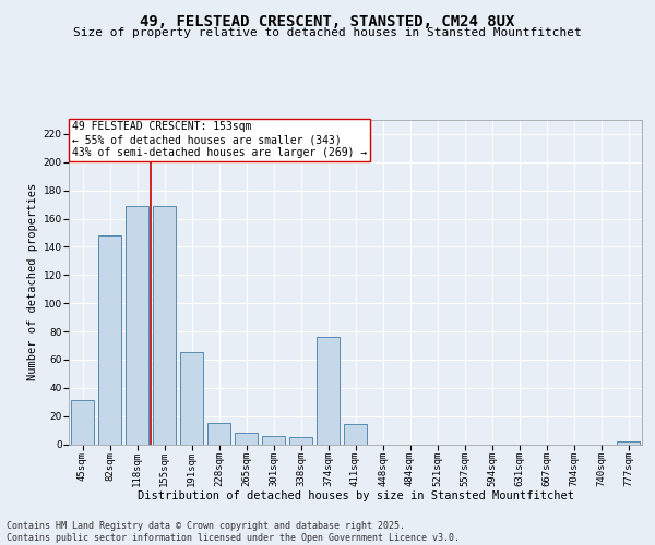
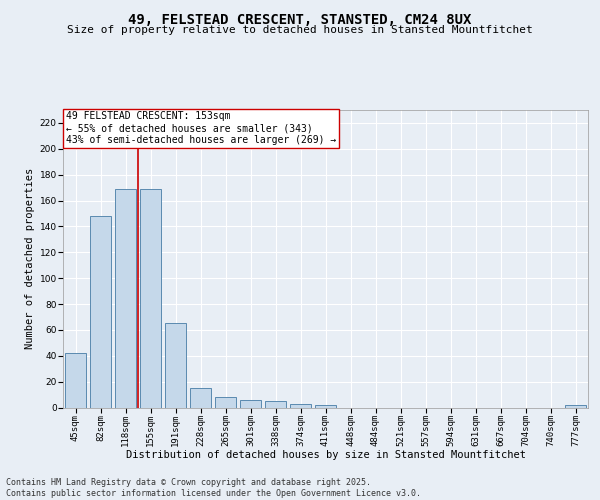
45sqm: 31 -> 42
374sqm: 76 -> 3
411sqm: 14 -> 2
